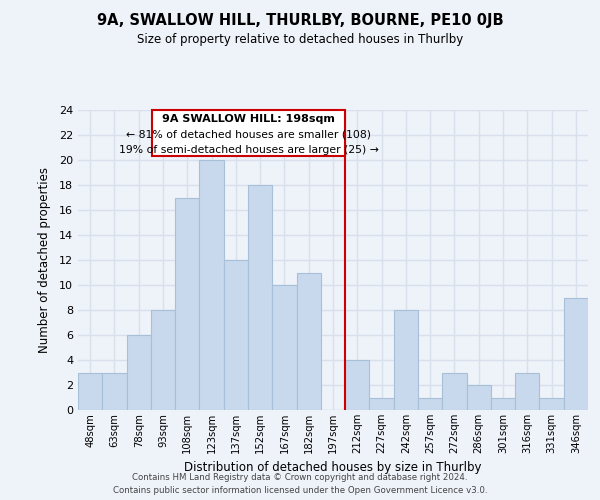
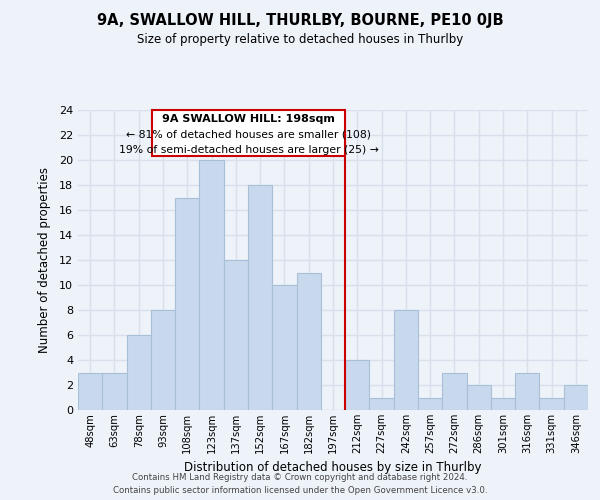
346sqm: 9 -> 2
